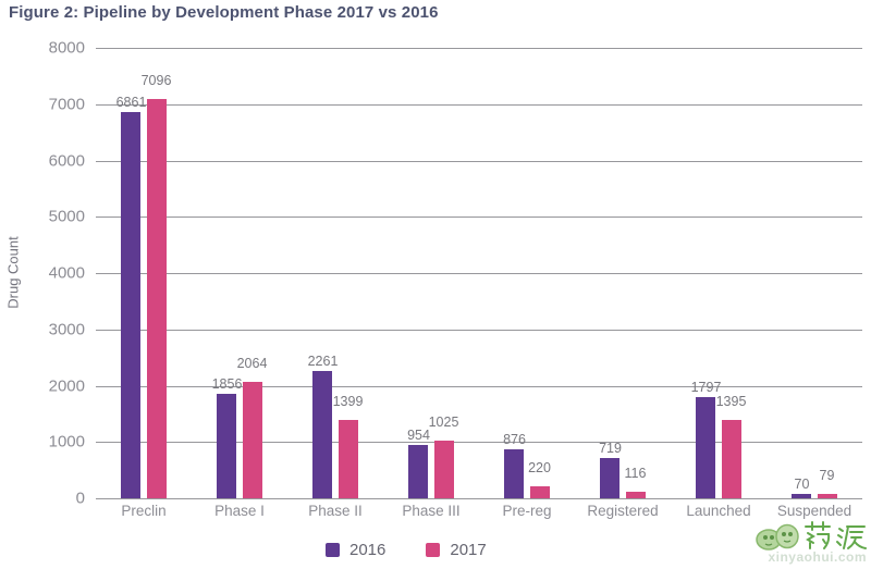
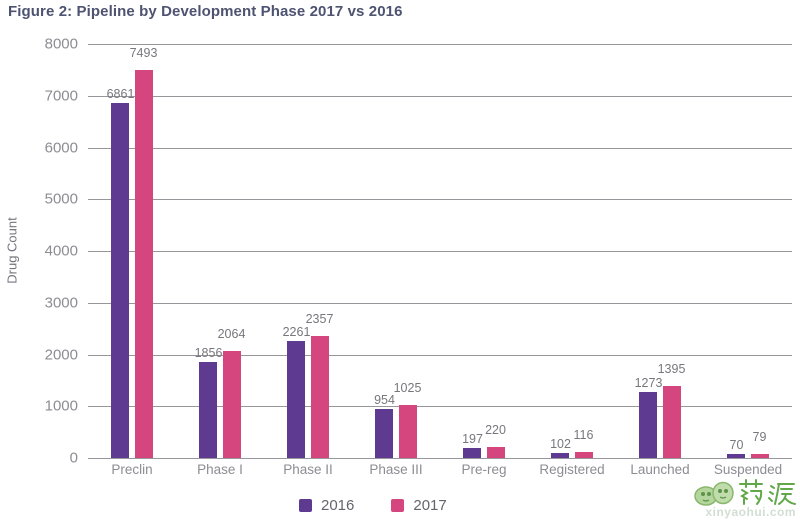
2017/Preclin: 7096 -> 7493
2017/Phase II: 1399 -> 2357
2016/Pre-reg: 876 -> 197
2016/Registered: 719 -> 102
2016/Launched: 1797 -> 1273
